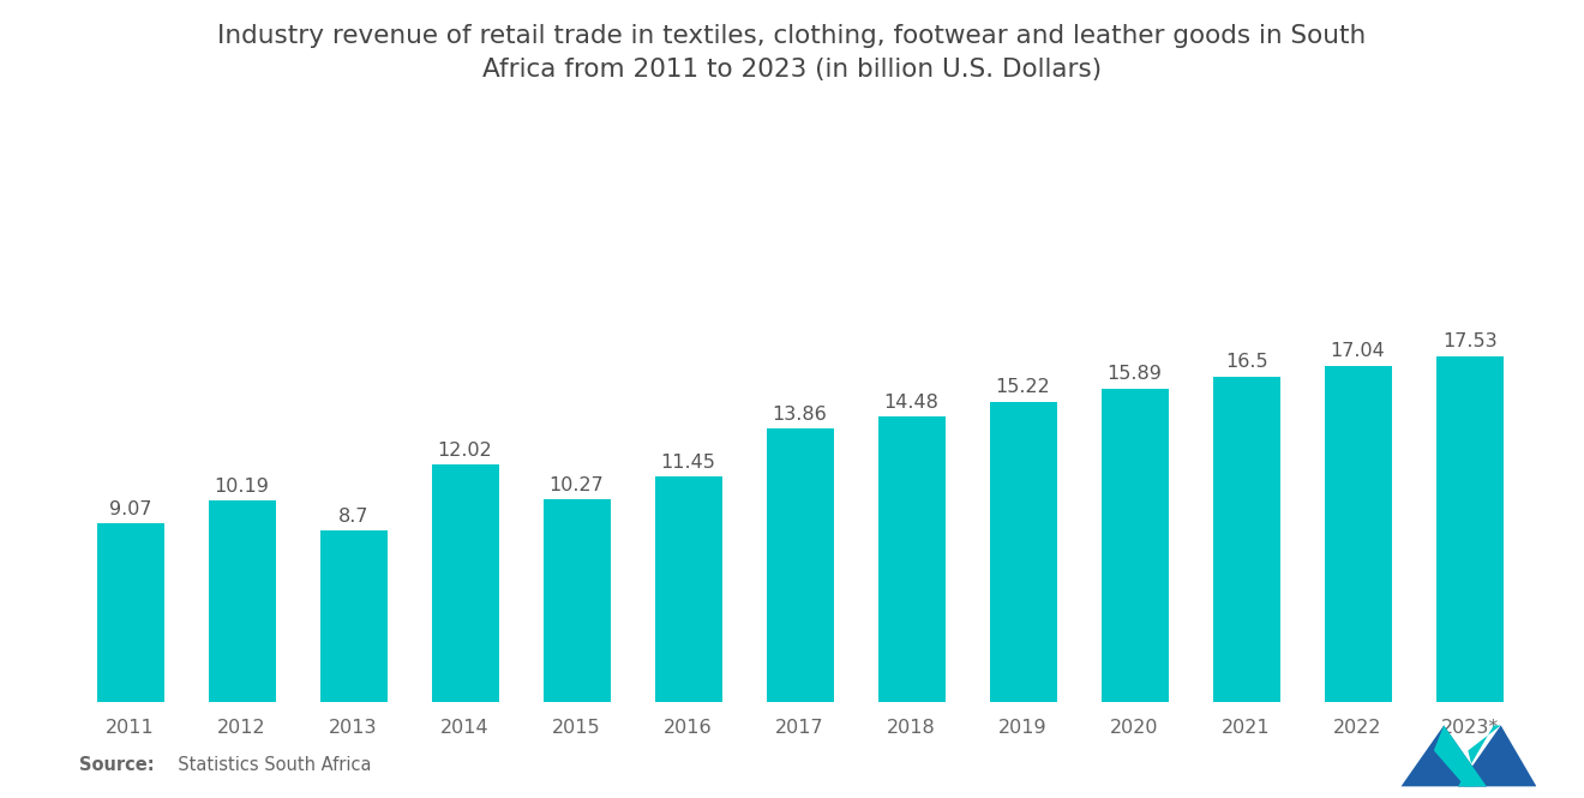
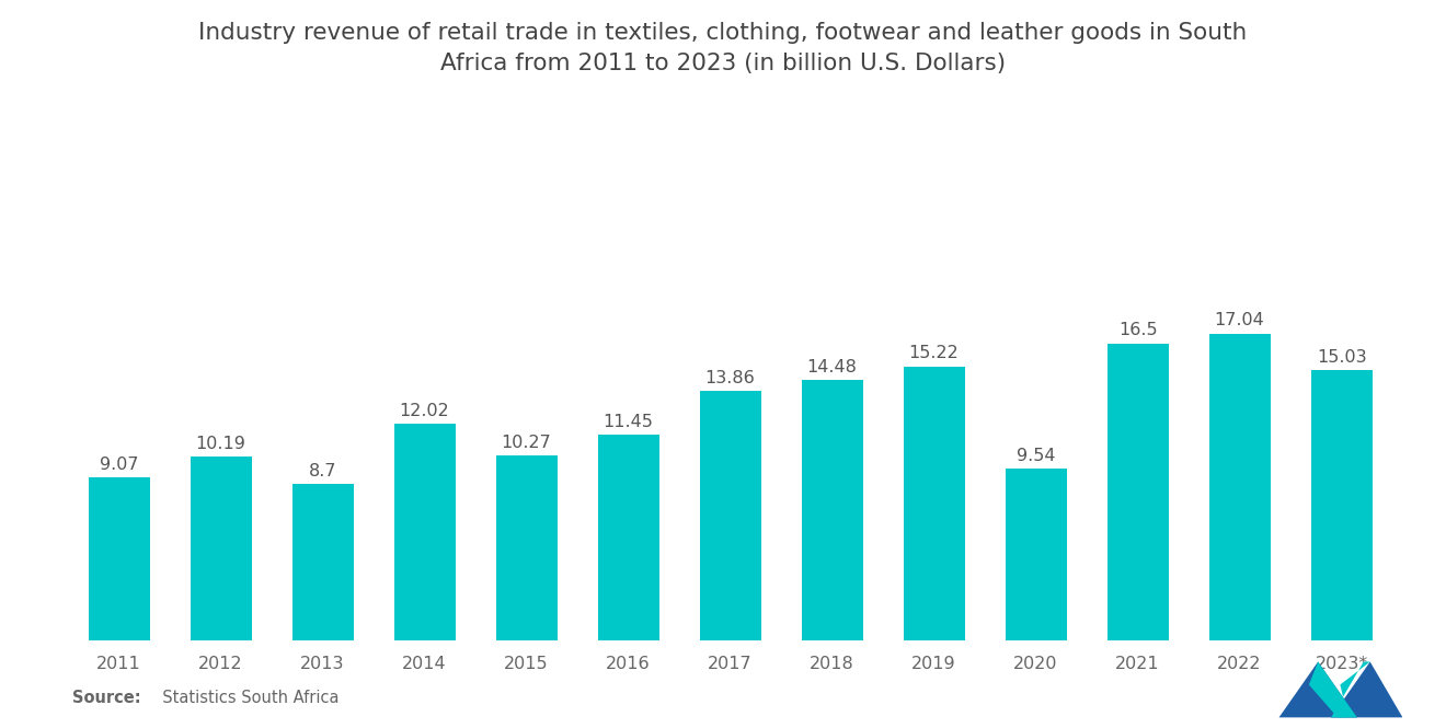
2020: 15.89 -> 9.54
2023*: 17.53 -> 15.03
